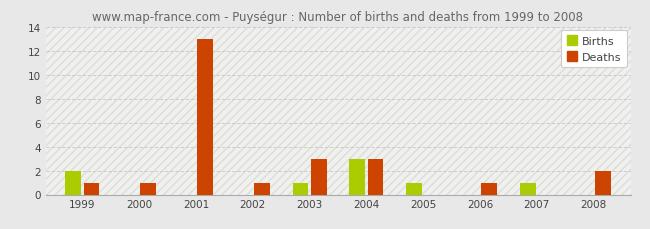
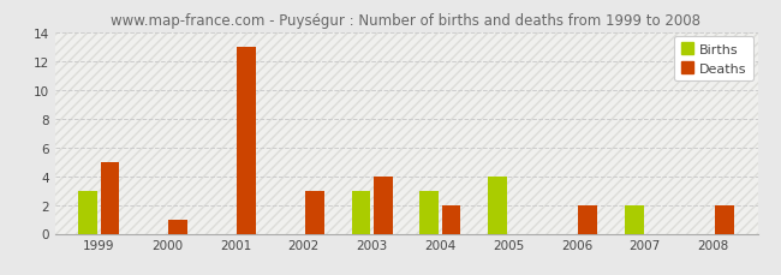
Births/1999: 2 -> 3
Deaths/1999: 1 -> 5
Deaths/2002: 1 -> 3
Births/2003: 1 -> 3
Deaths/2003: 3 -> 4
Deaths/2004: 3 -> 2
Births/2005: 1 -> 4
Deaths/2006: 1 -> 2
Births/2007: 1 -> 2
